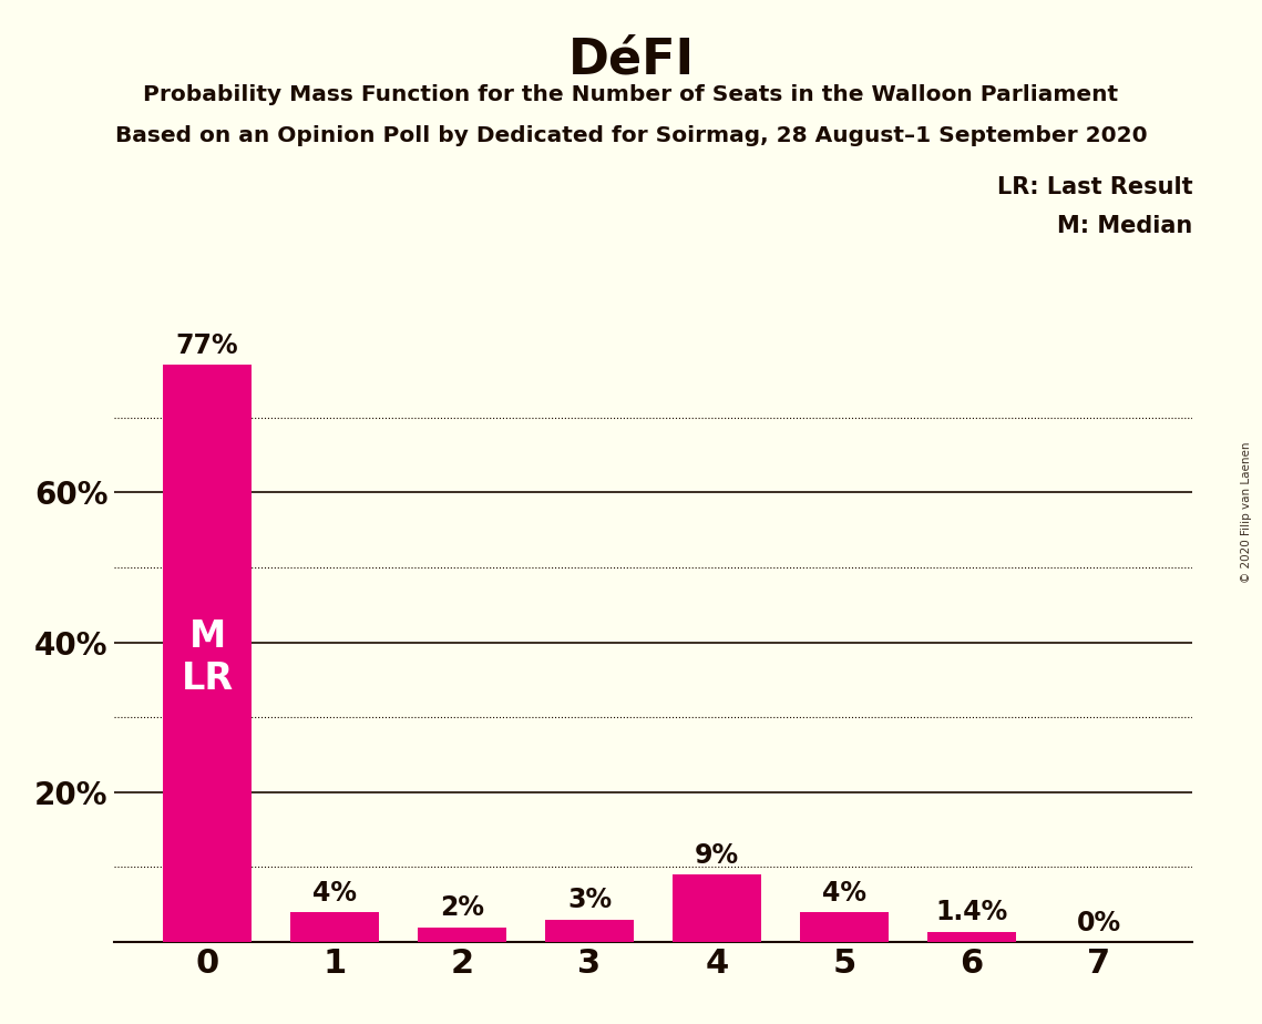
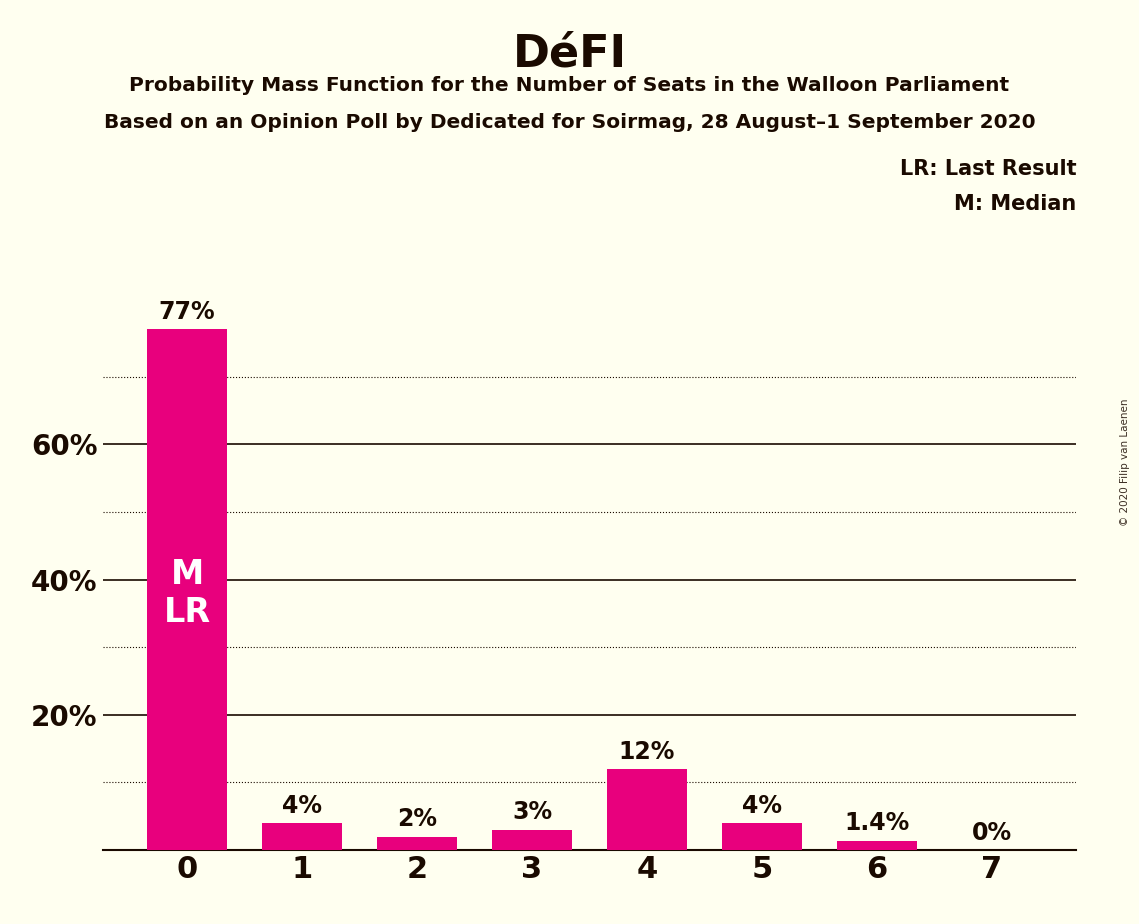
4: 9% -> 12%
